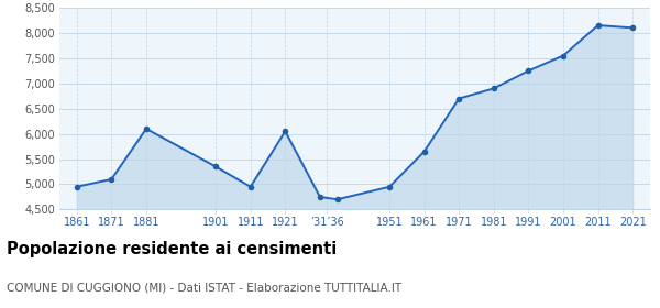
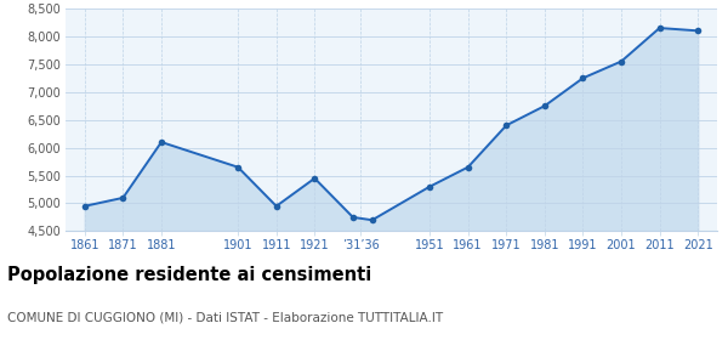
1901: 5,350 -> 5,650
1921: 6,050 -> 5,450
1951: 4,950 -> 5,300
1971: 6,700 -> 6,400
1981: 6,900 -> 6,750
